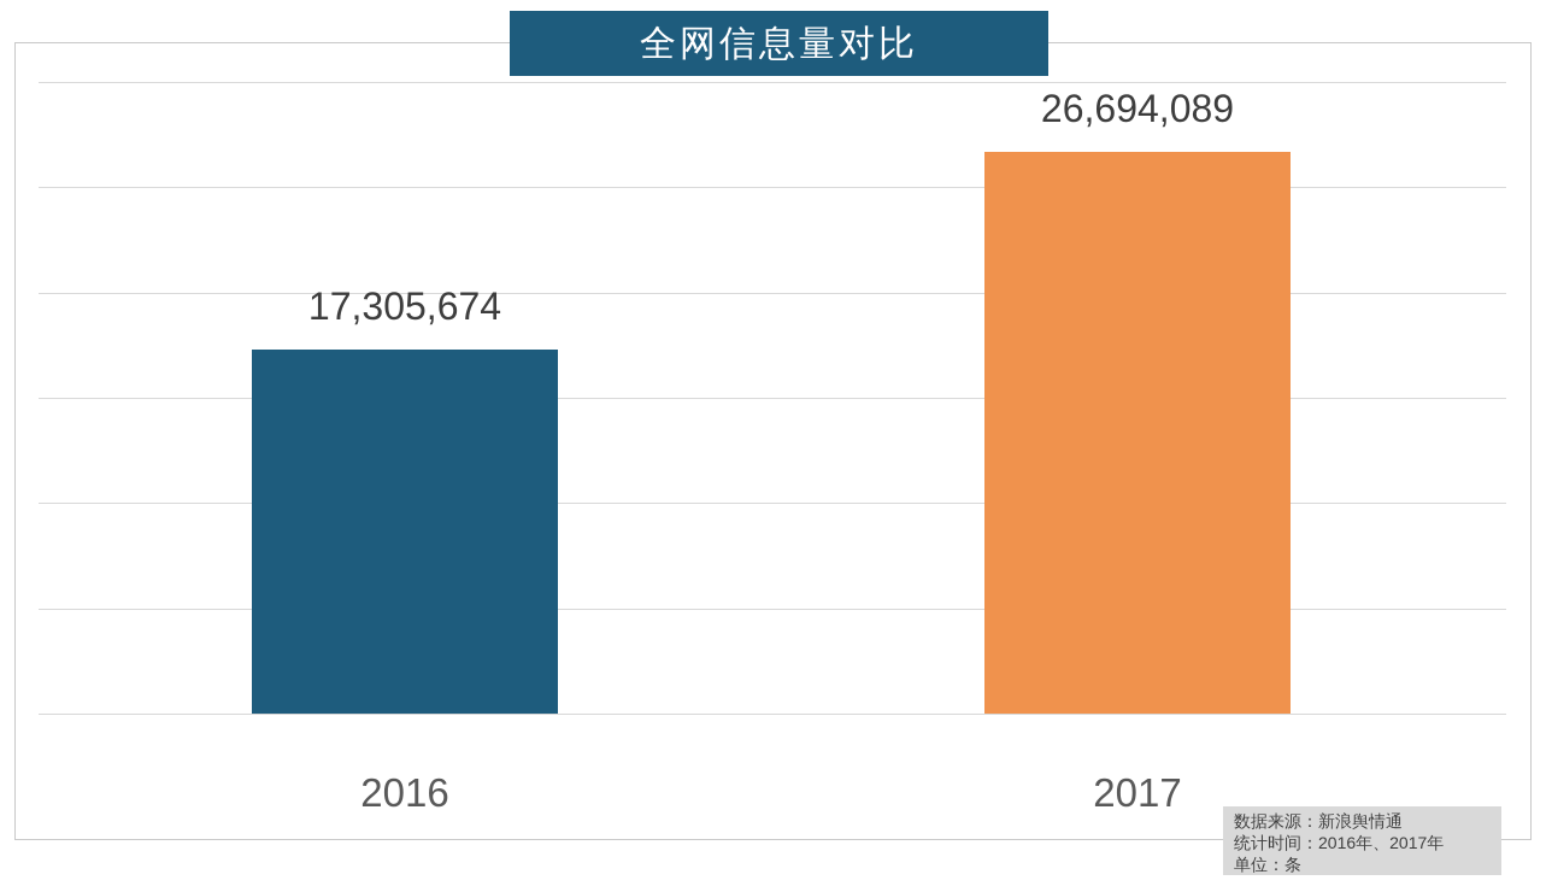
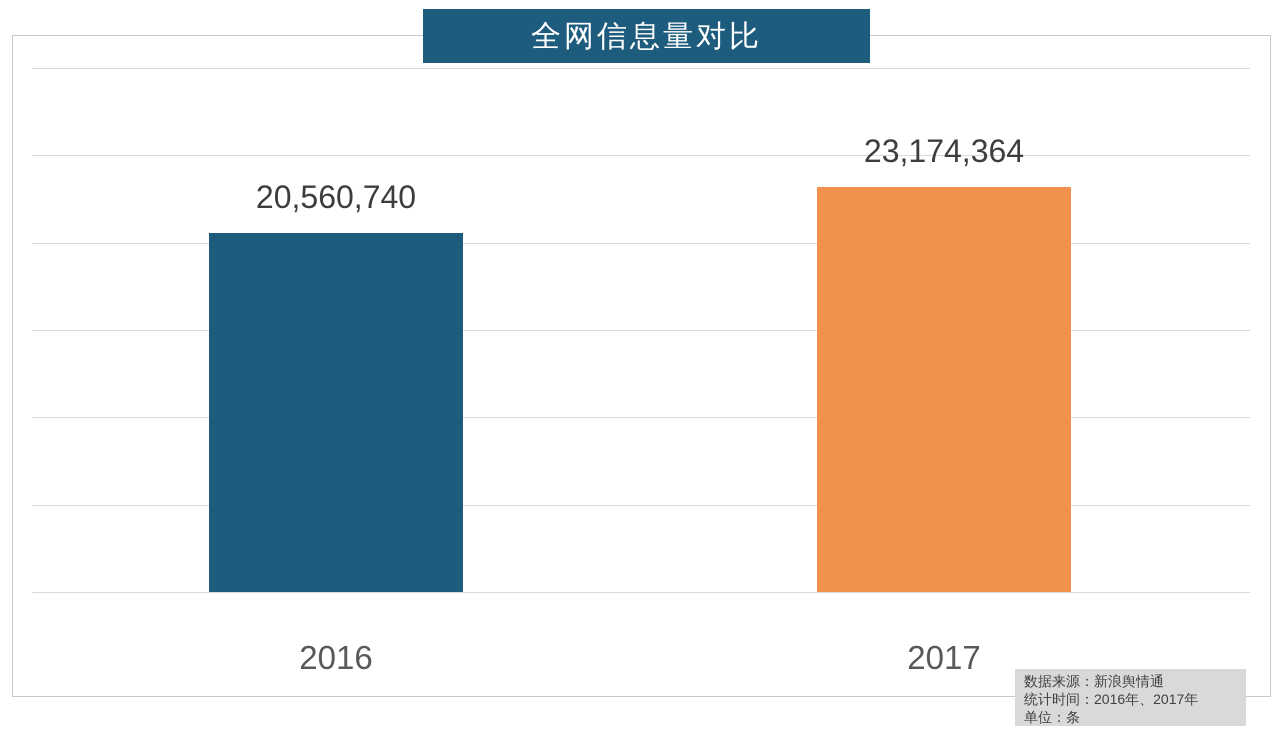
2016: 17,305,674 -> 20,560,740
2017: 26,694,089 -> 23,174,364
